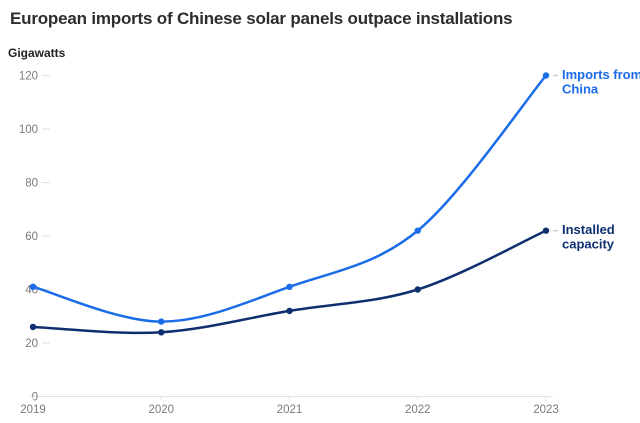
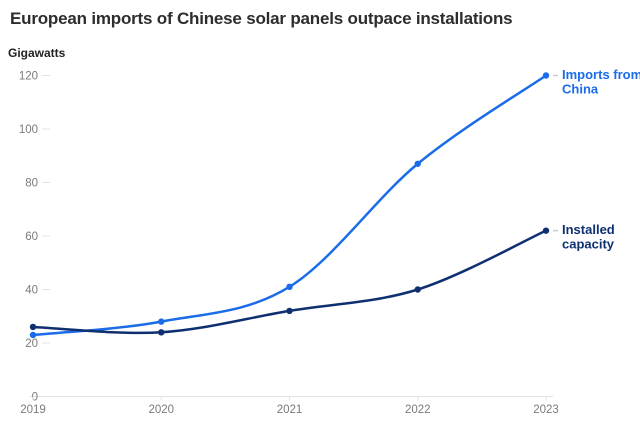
Imports from China/2019: 41 -> 23
Imports from China/2022: 62 -> 87
